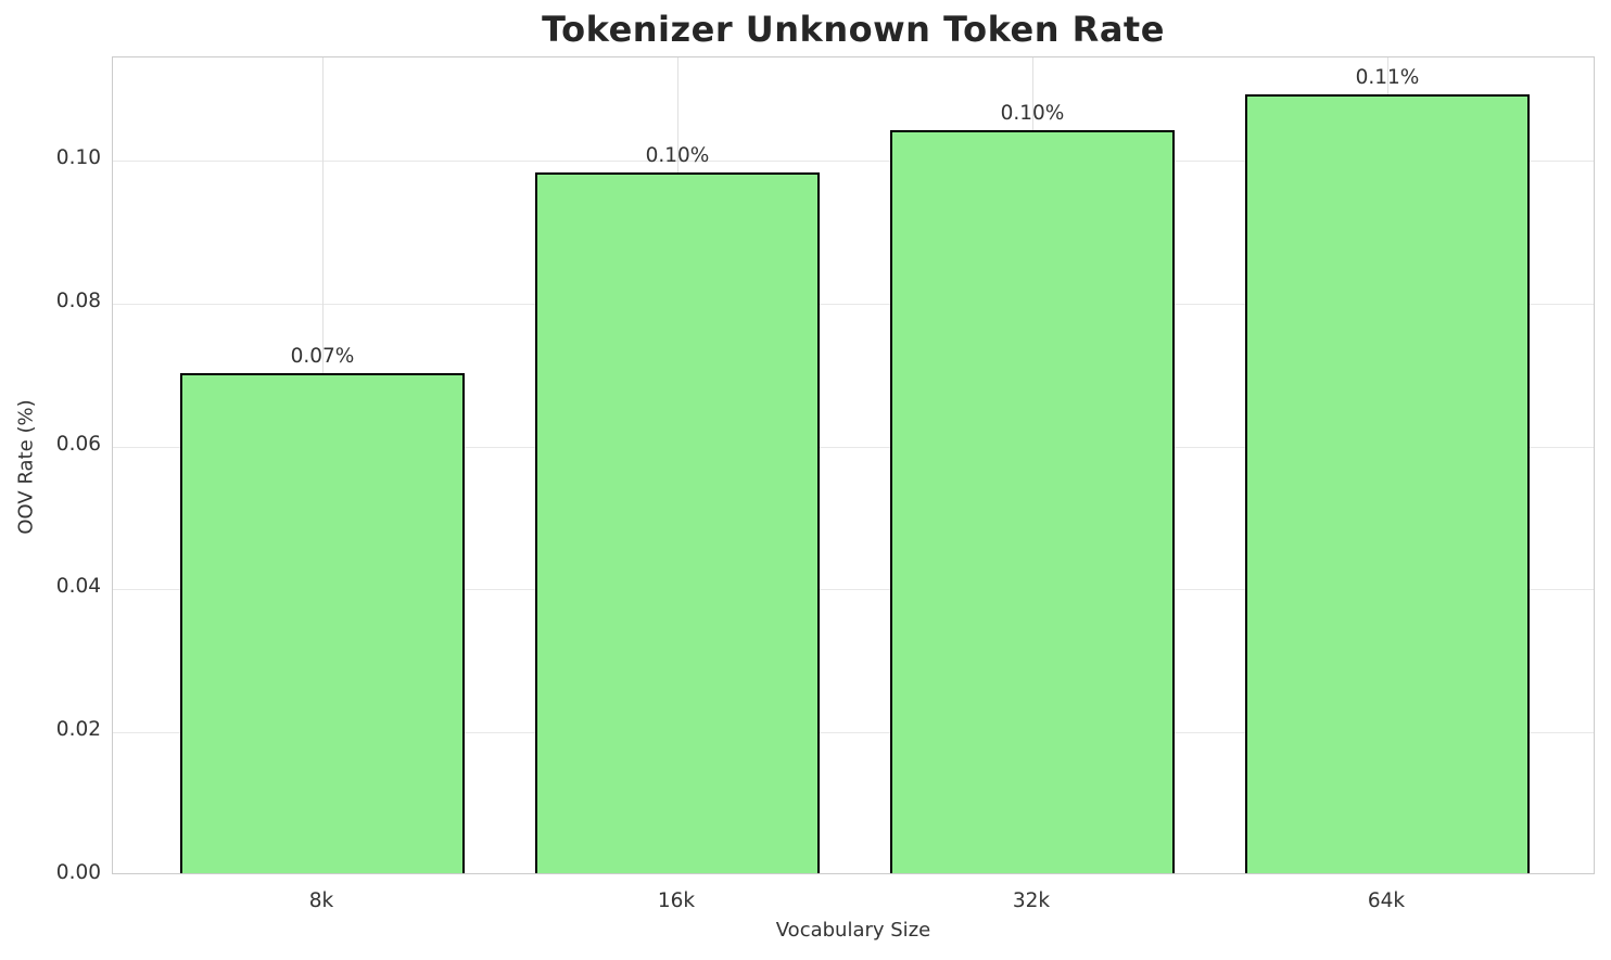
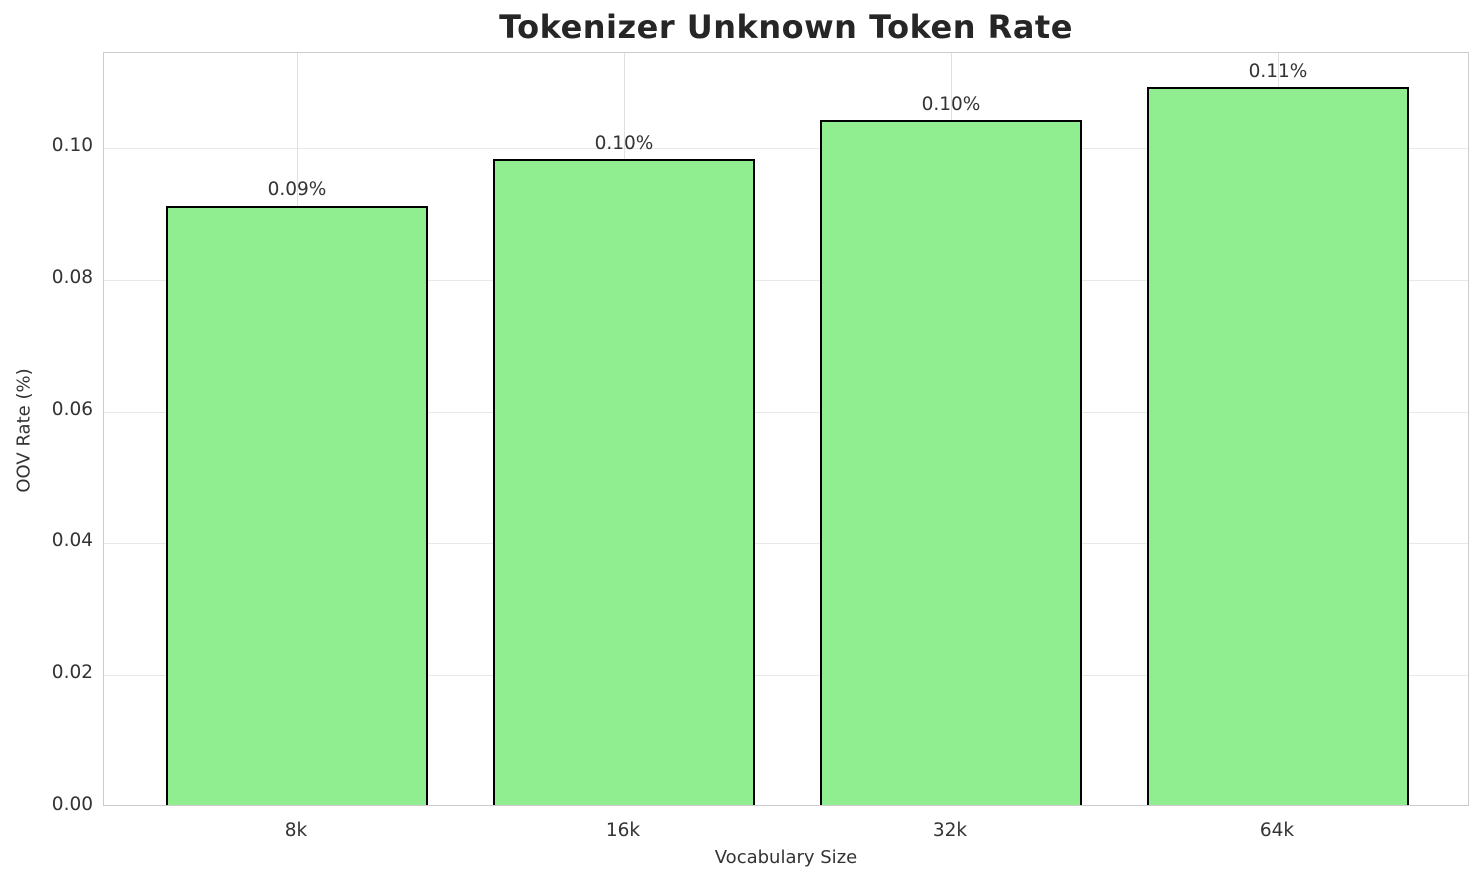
8k: 0.07% -> 0.09%
